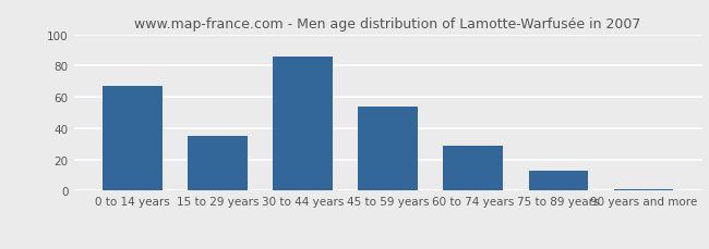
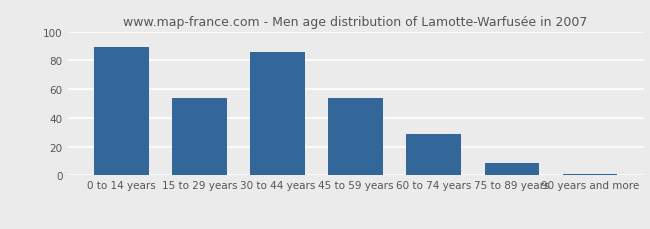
0 to 14 years: 67 -> 89
15 to 29 years: 35 -> 54
75 to 89 years: 13 -> 9
